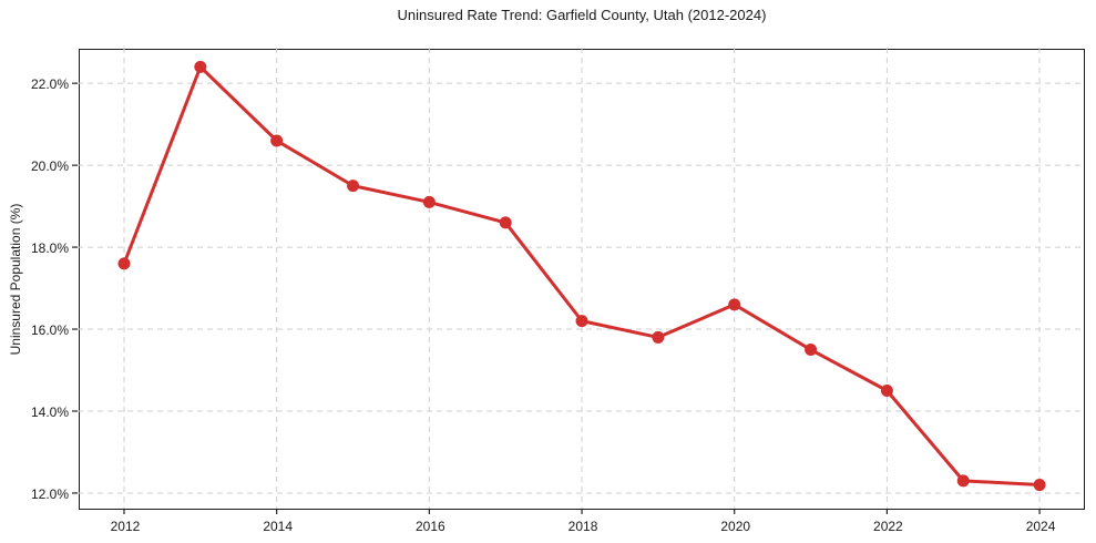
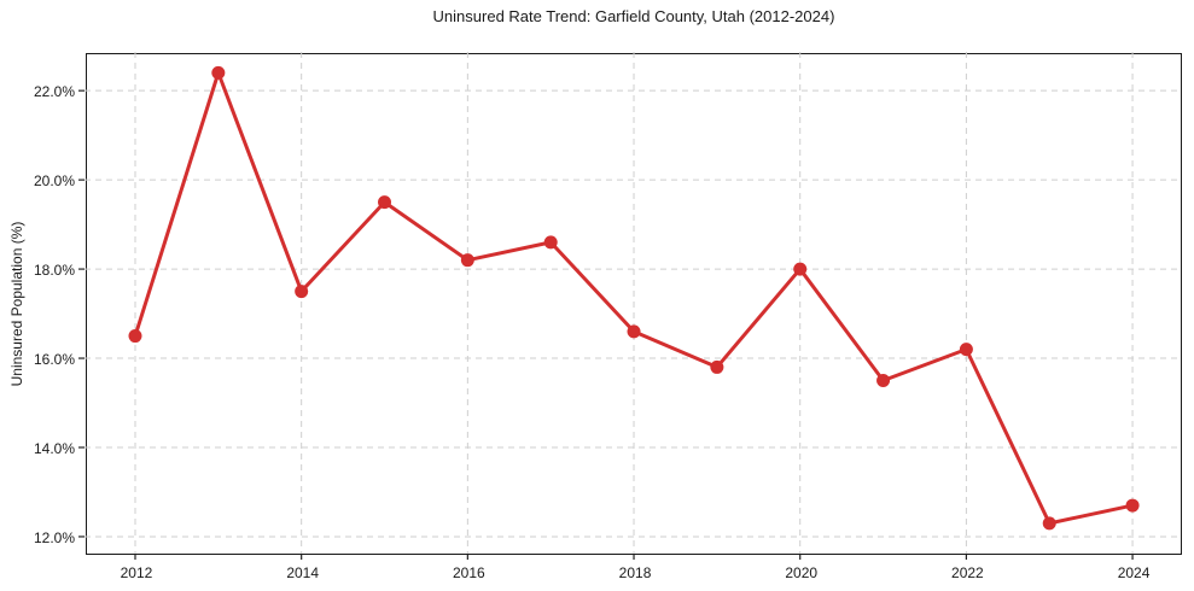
2012: 17.6% -> 16.5%
2014: 20.6% -> 17.5%
2016: 19.1% -> 18.2%
2018: 16.2% -> 16.6%
2020: 16.6% -> 18.0%
2022: 14.5% -> 16.2%
2024: 12.2% -> 12.7%
